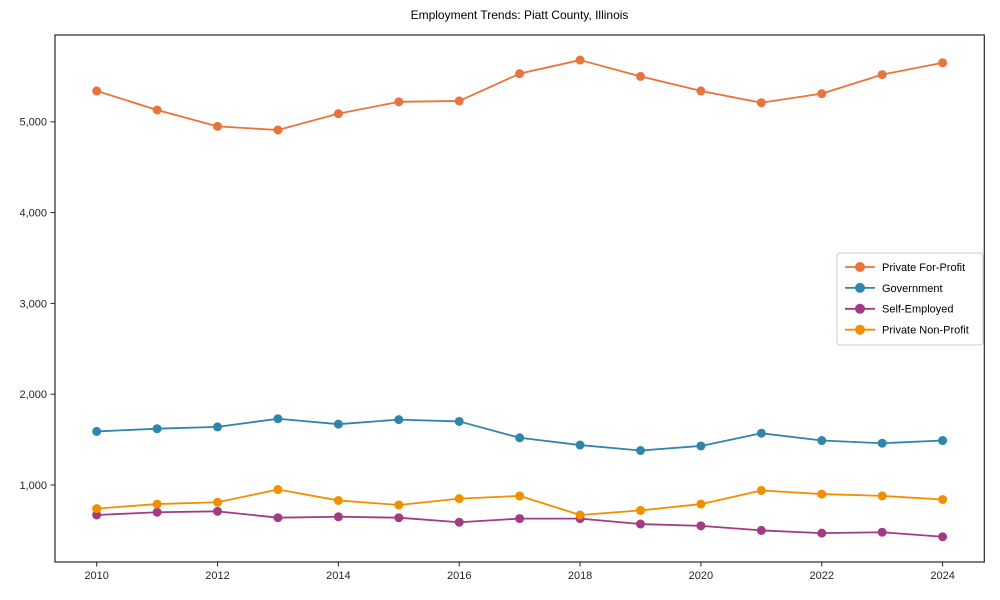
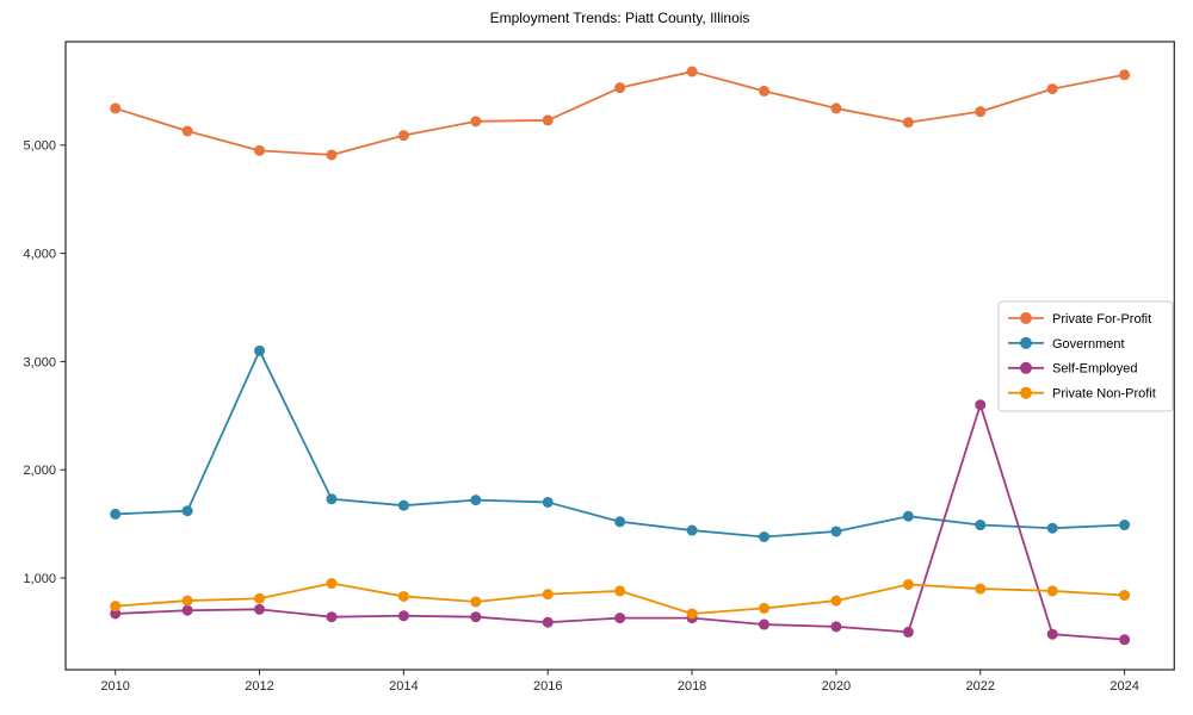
Government/2012: 1600 -> 3100
Self-Employed/2022: 500 -> 2600
